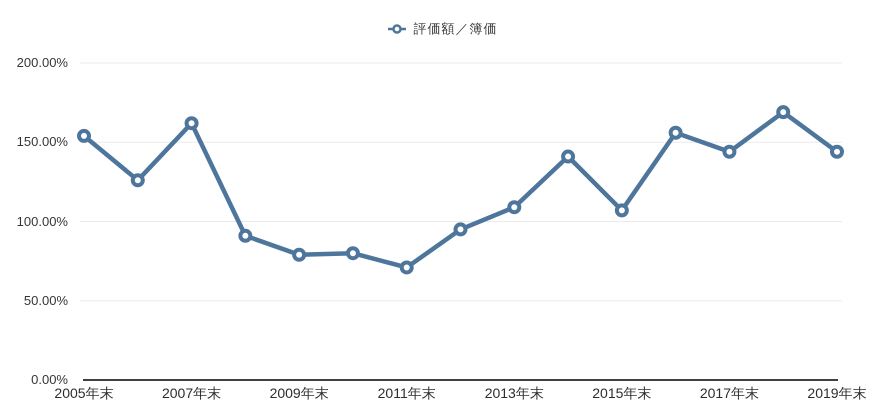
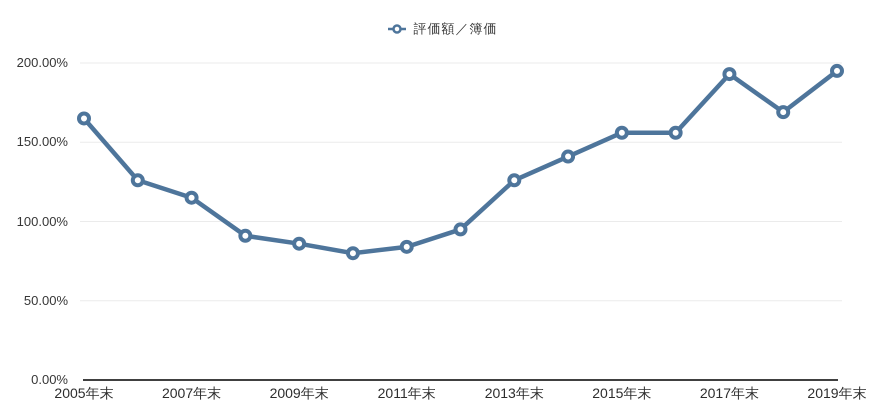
2005年末: 154% -> 165%
2007年末: 162% -> 115%
2009年末: 79% -> 86%
2011年末: 71% -> 84%
2013年末: 109% -> 126%
2015年末: 107% -> 156%
2017年末: 144% -> 193%
2019年末: 144% -> 195%
